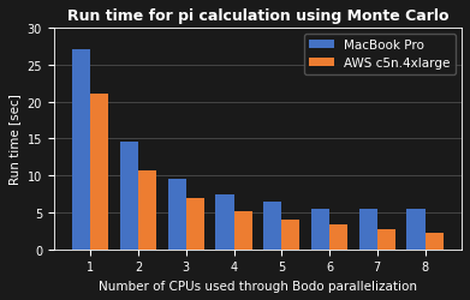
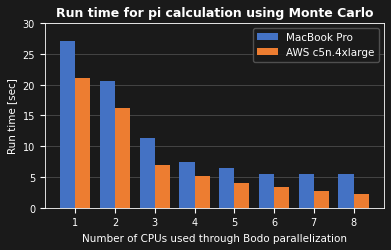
MacBook Pro/2: 14.5 -> 20.6
AWS c5n.4xlarge/2: 10.7 -> 16.2
MacBook Pro/3: 9.5 -> 11.4
